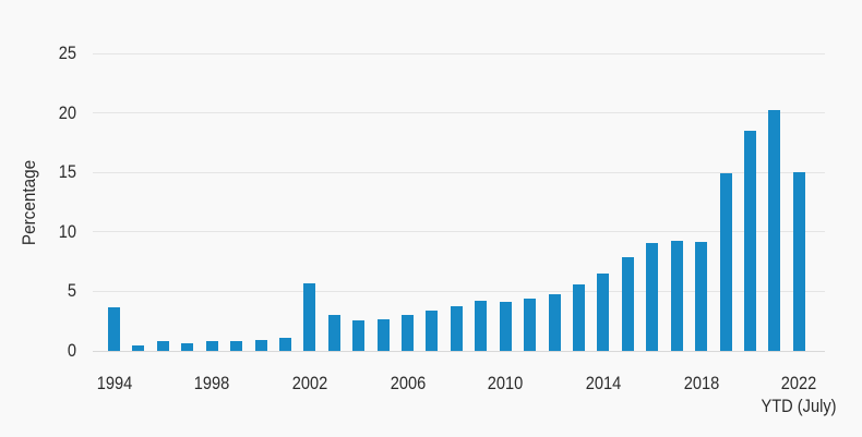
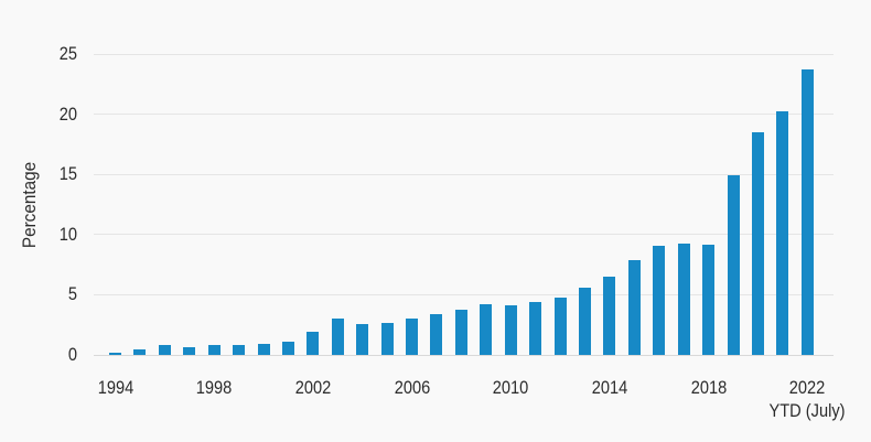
1994: 3.7 -> 0.2
2002: 5.7 -> 1.9
2022: 15.0 -> 23.7
